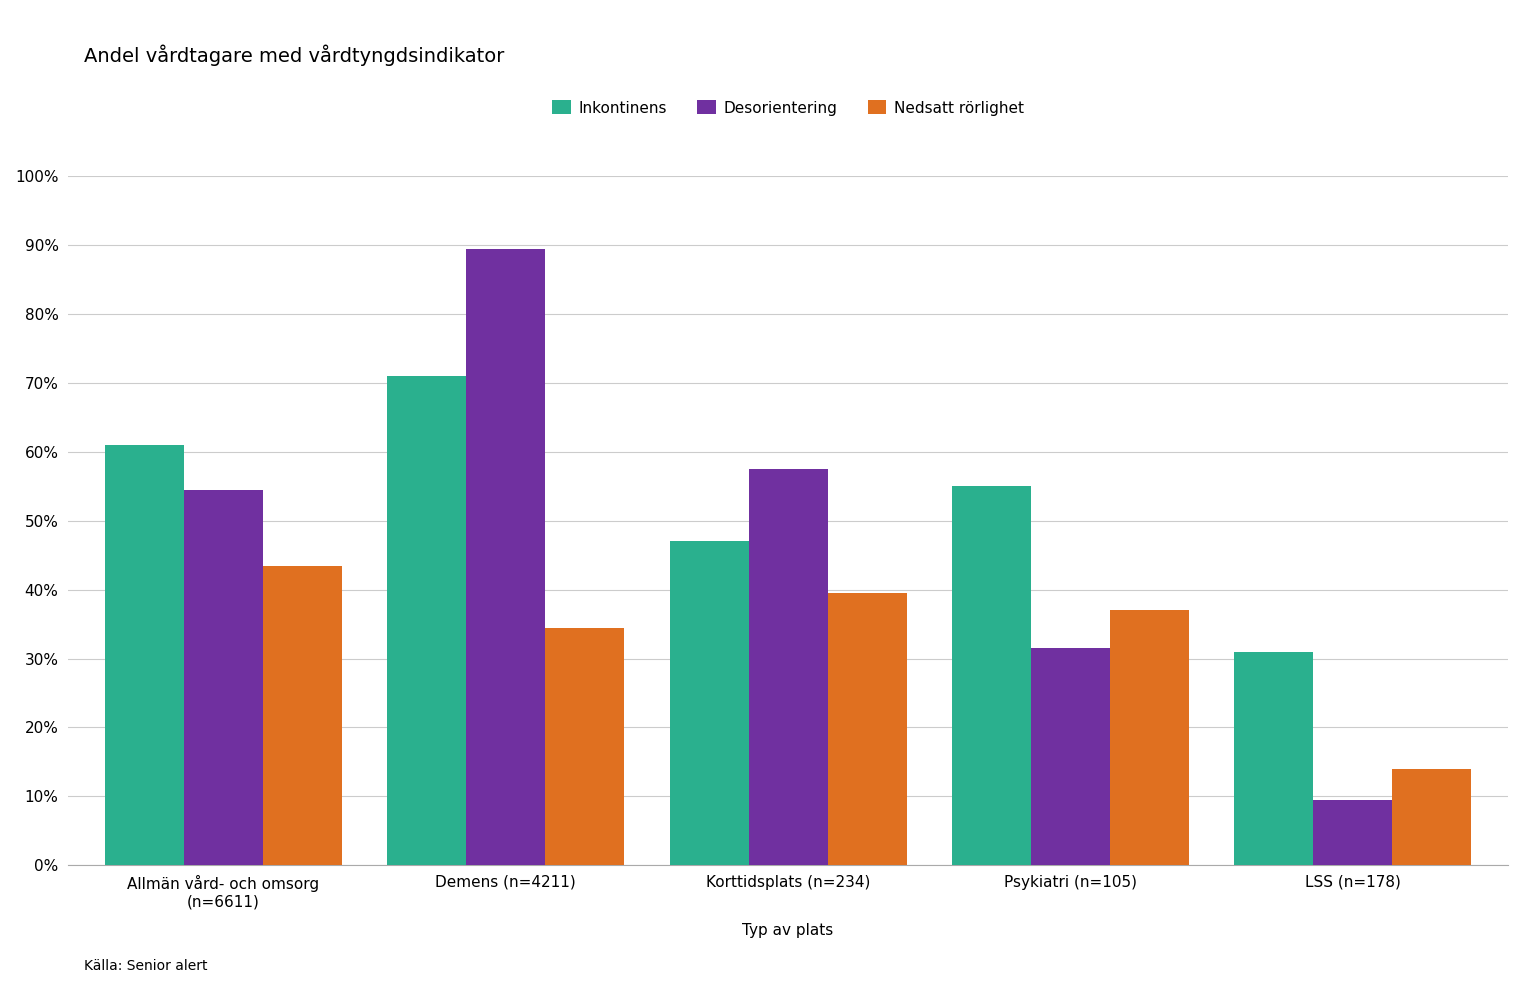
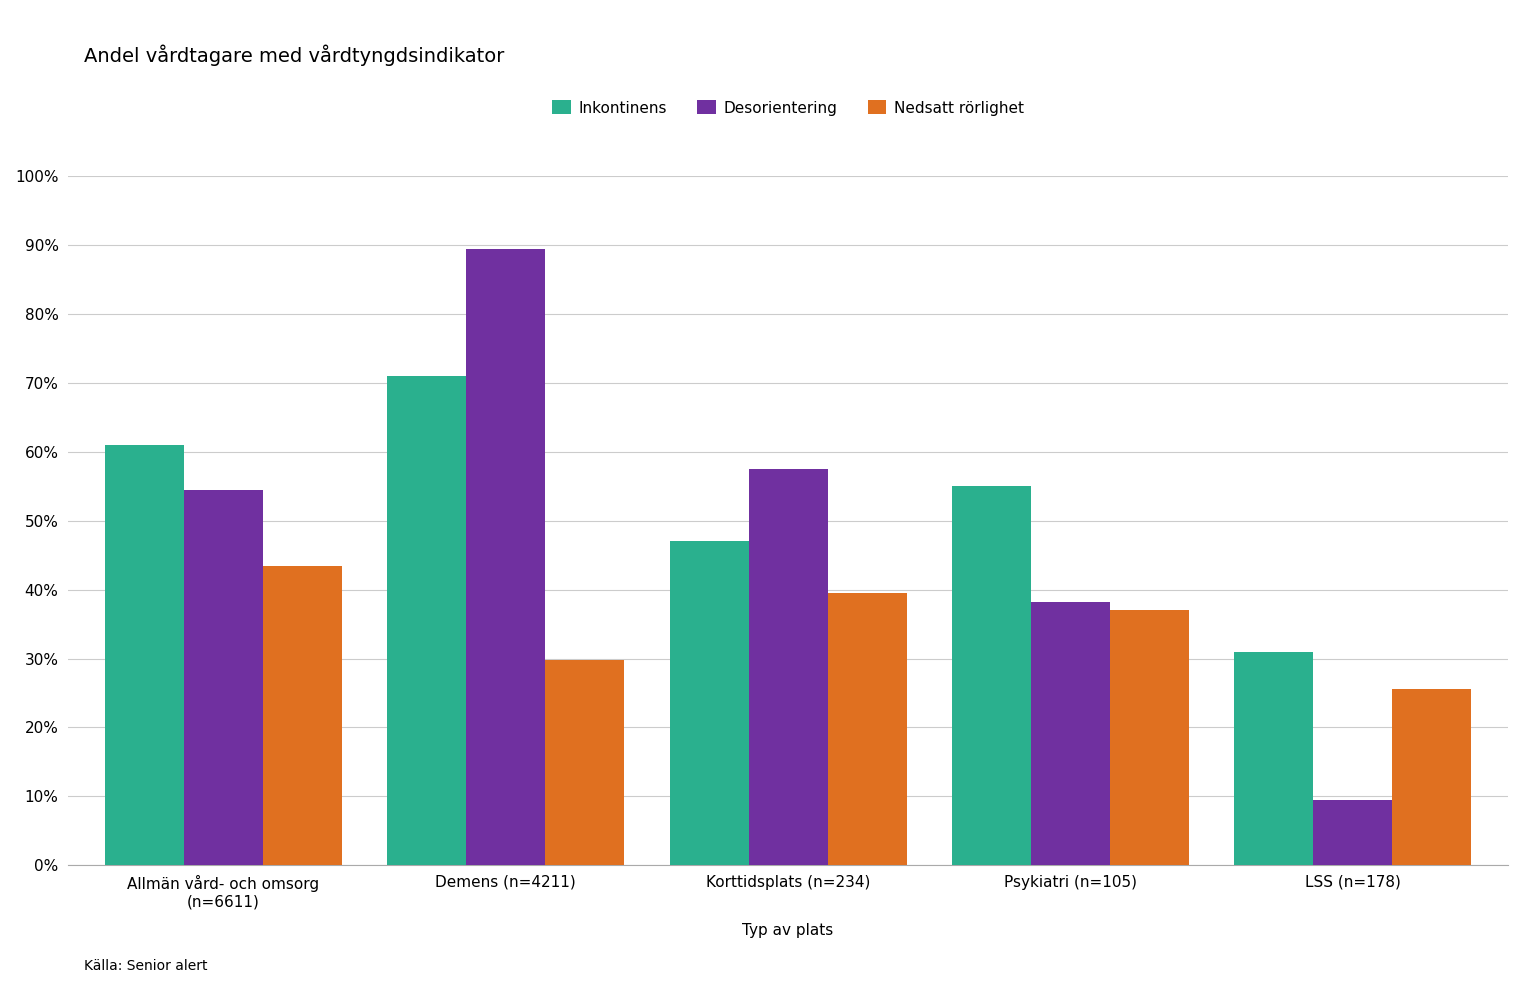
Nedsatt rörlighet/Demens (n=4211): 34.5% -> 29.8%
Desorientering/Psykiatri (n=105): 31.5% -> 38.2%
Nedsatt rörlighet/LSS (n=178): 14.0% -> 25.6%
